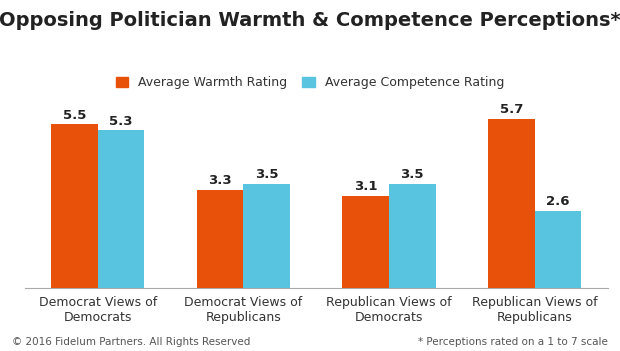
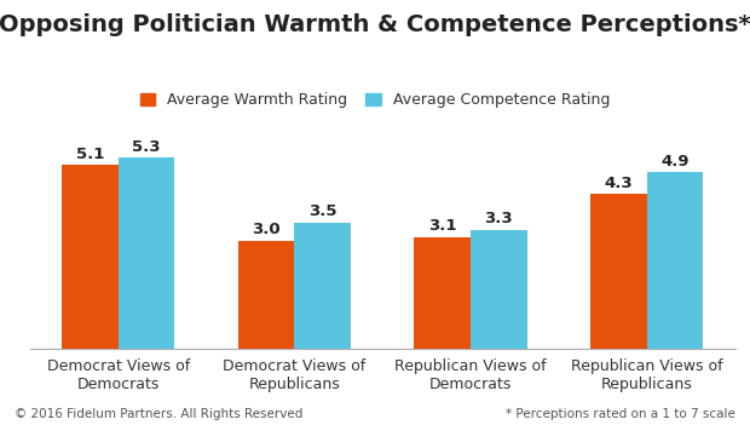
Average Warmth Rating/Democrat Views of Democrats: 5.5 -> 5.1
Average Warmth Rating/Democrat Views of Republicans: 3.3 -> 3.0
Average Competence Rating/Republican Views of Democrats: 3.5 -> 3.3
Average Warmth Rating/Republican Views of Republicans: 5.7 -> 4.3
Average Competence Rating/Republican Views of Republicans: 2.6 -> 4.9
